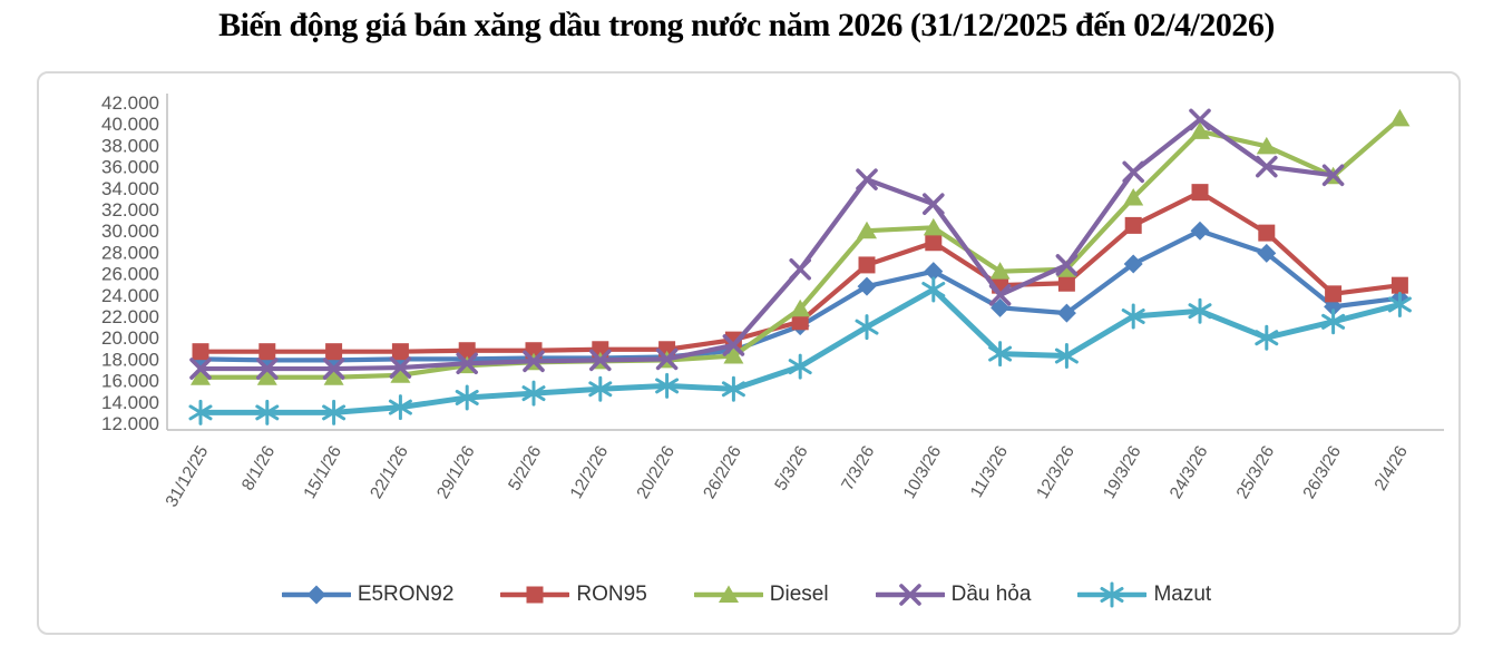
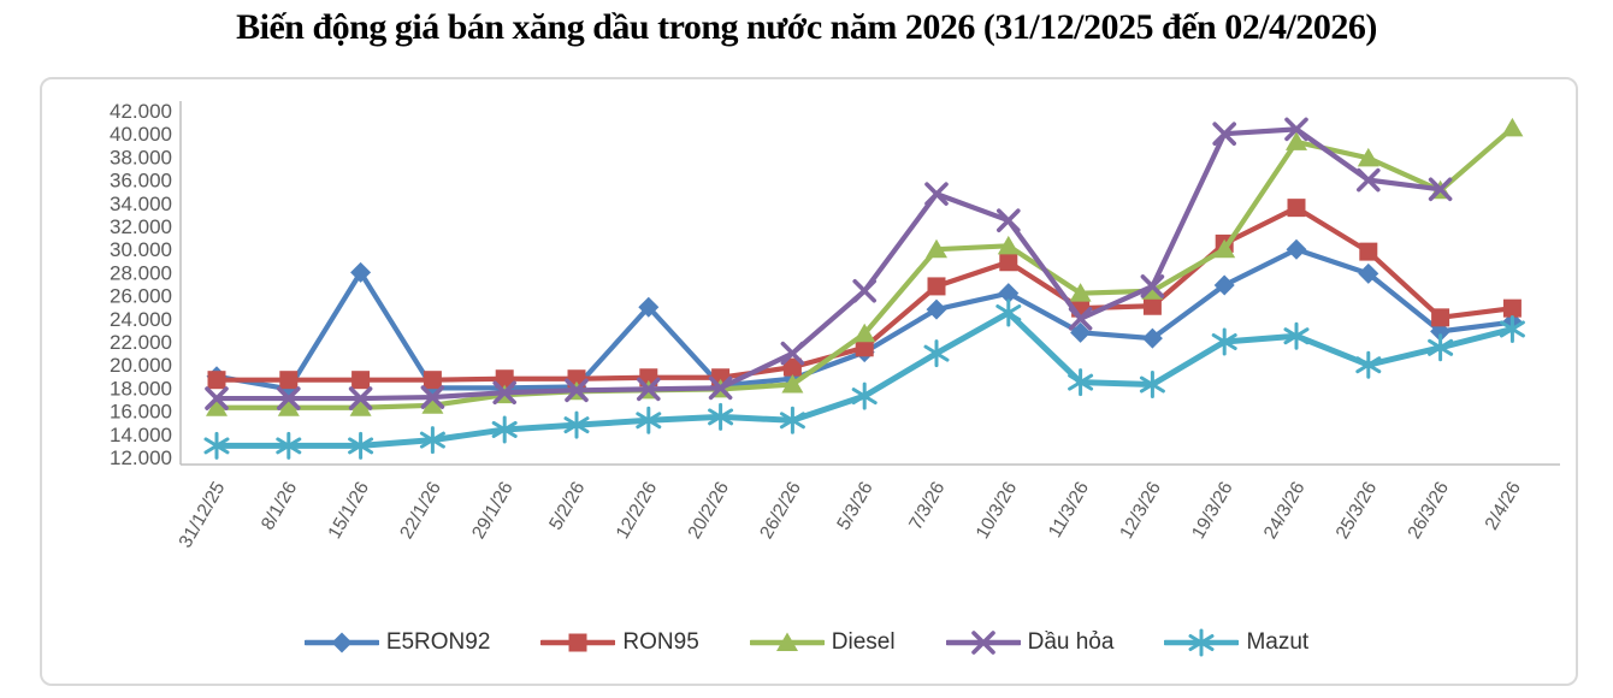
E5RON92/31/12/25: 18000 -> 19000
E5RON92/15/1/26: 18000 -> 28000
E5RON92/12/2/26: 18000 -> 25000
Dầu hỏa/26/2/26: 19000 -> 21000
Diesel/19/3/26: 33000 -> 30000
Dầu hỏa/19/3/26: 36000 -> 40000
